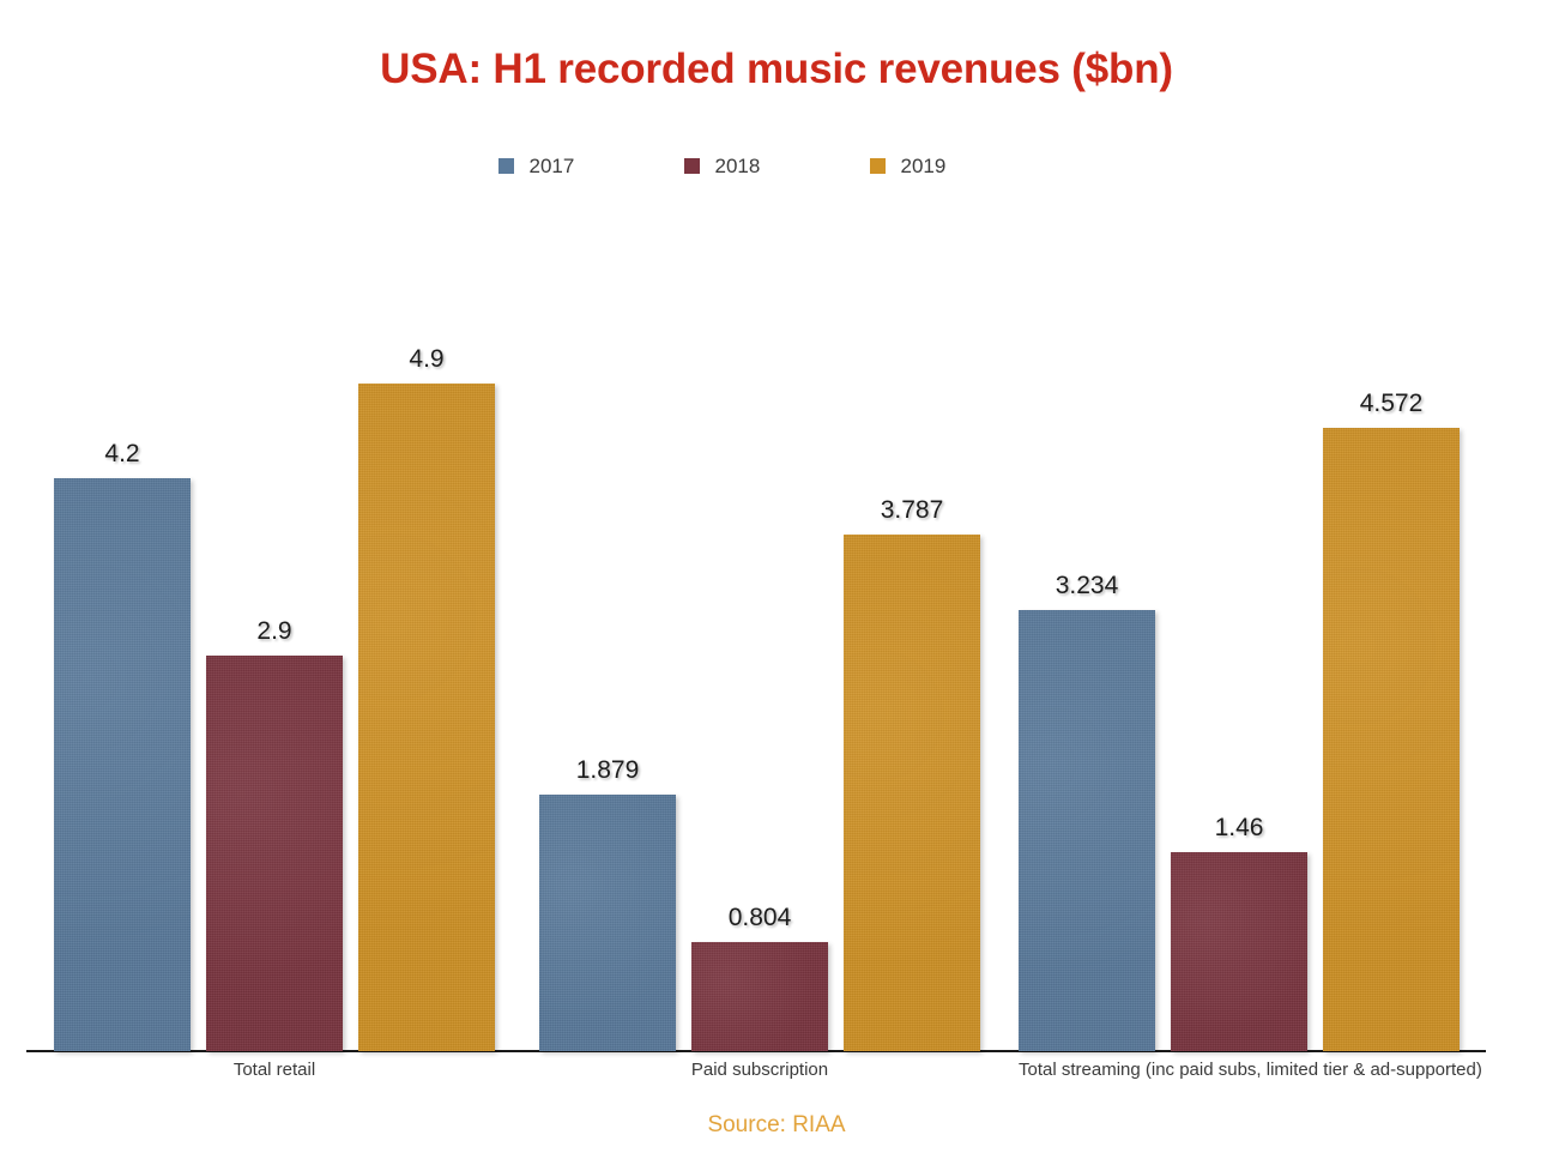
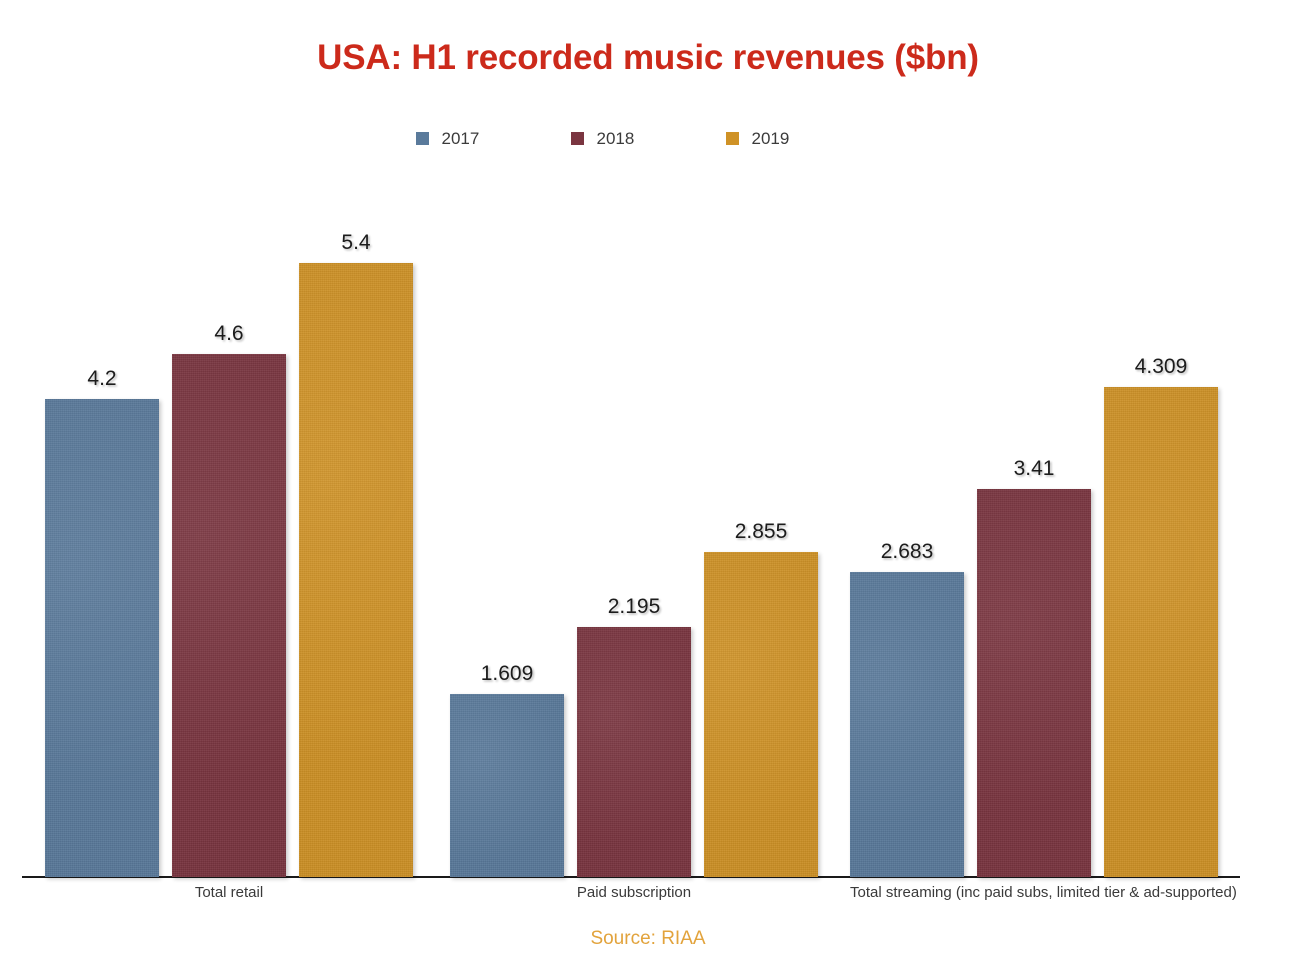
2018/Total retail: 2.9 -> 4.6
2019/Total retail: 4.9 -> 5.4
2017/Paid subscription: 1.879 -> 1.609
2018/Paid subscription: 0.804 -> 2.195
2019/Paid subscription: 3.787 -> 2.855
2017/Total streaming (inc paid subs, limited tier & ad-supported): 3.234 -> 2.683
2018/Total streaming (inc paid subs, limited tier & ad-supported): 1.46 -> 3.41
2019/Total streaming (inc paid subs, limited tier & ad-supported): 4.572 -> 4.309
